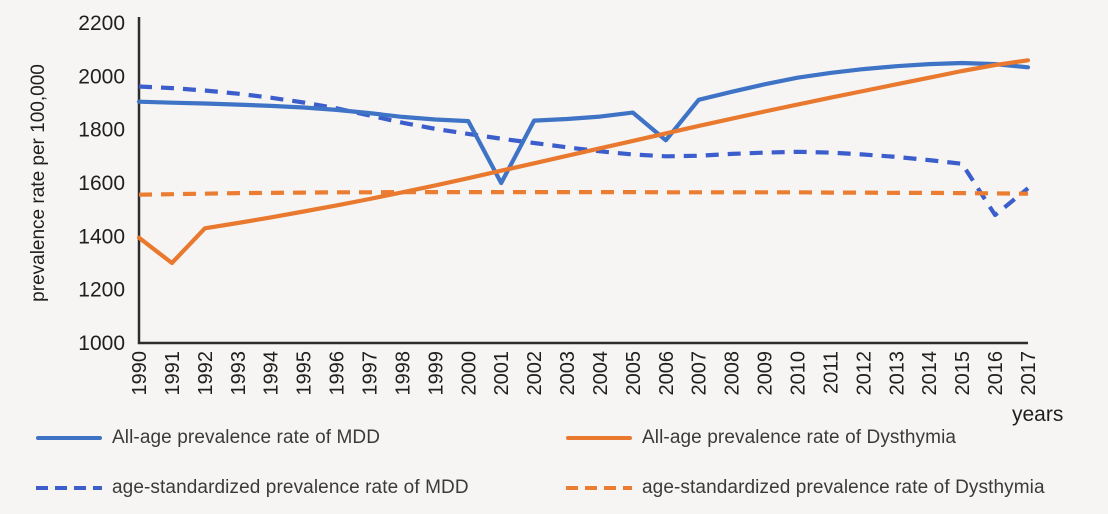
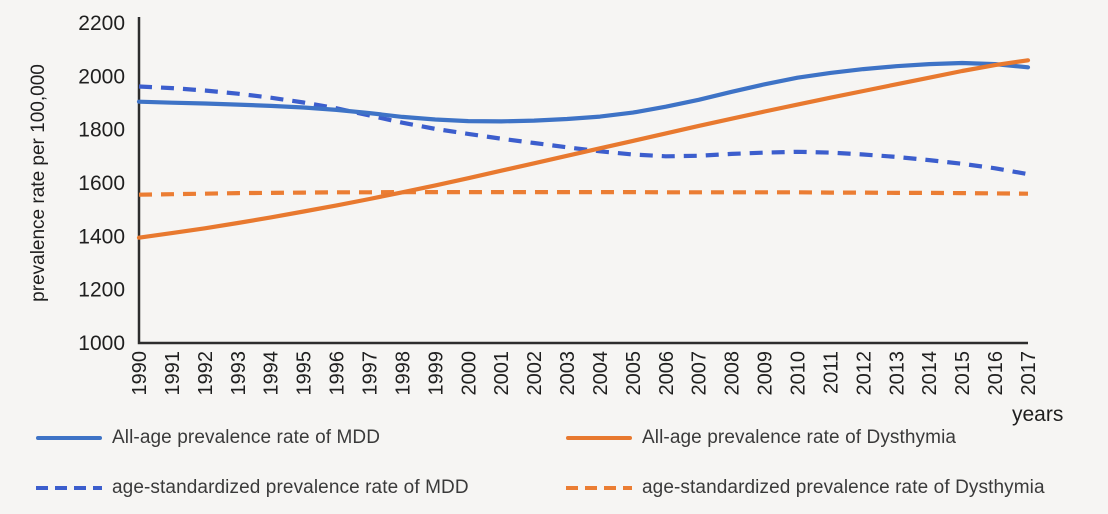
All-age prevalence rate of Dysthymia/1991: 1300 -> 1410
All-age prevalence rate of MDD/2001: 1600 -> 1830
All-age prevalence rate of MDD/2006: 1760 -> 1890
age-standardized prevalence rate of MDD/2016: 1480 -> 1660
age-standardized prevalence rate of MDD/2017: 1580 -> 1630
